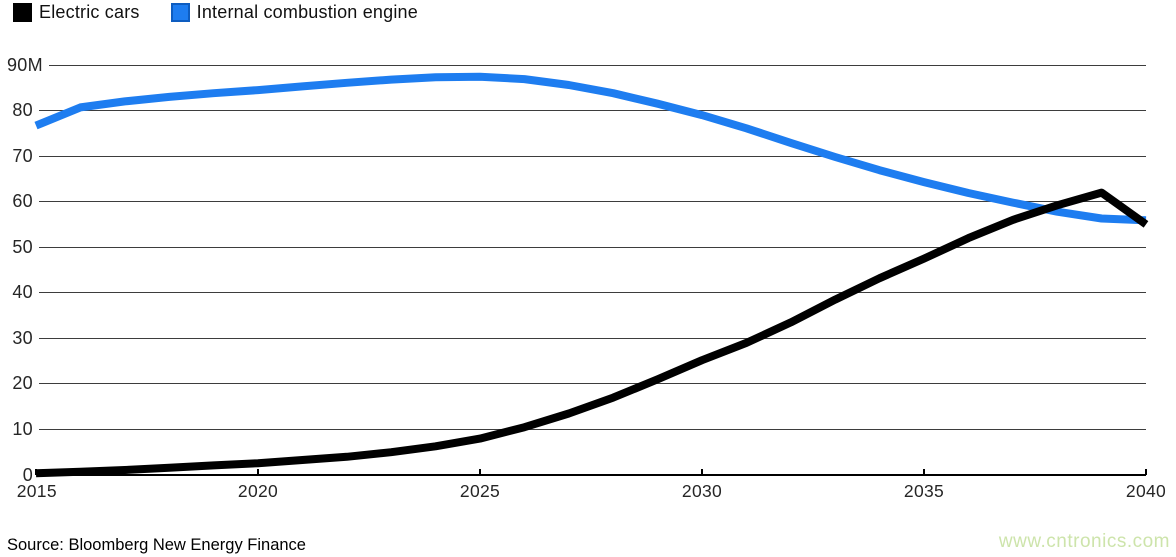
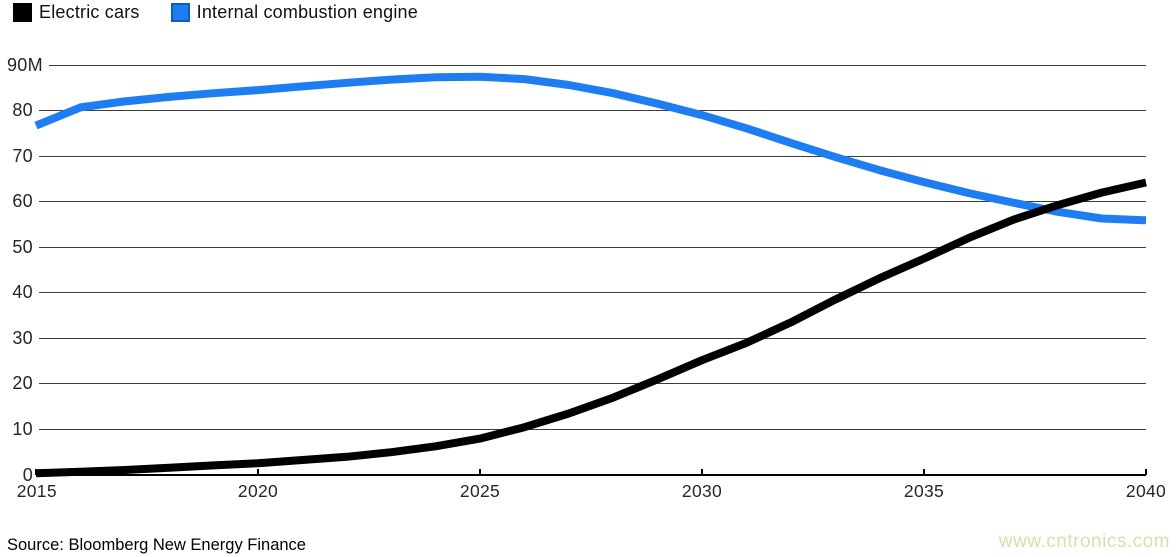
Electric cars/2040: 55 -> 64
